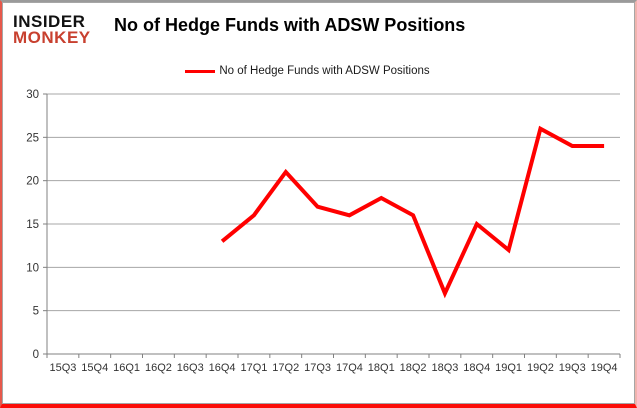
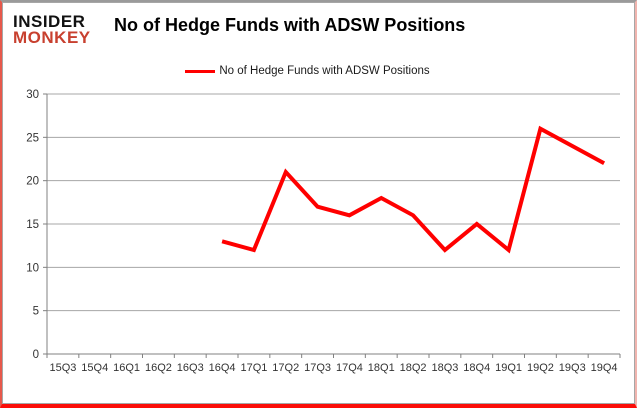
17Q1: 16 -> 12
18Q3: 7 -> 12
19Q4: 24 -> 22
